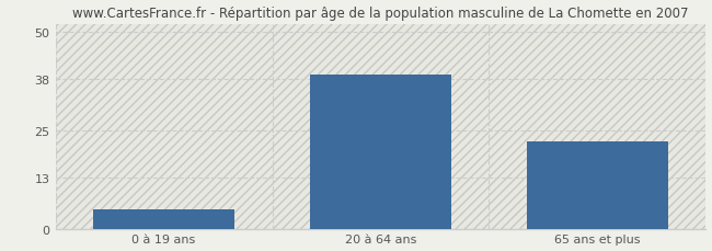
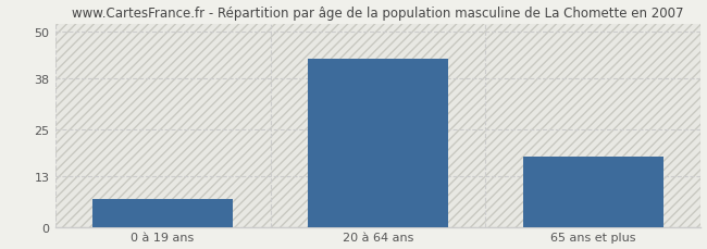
0 à 19 ans: 5 -> 7
20 à 64 ans: 39 -> 43
65 ans et plus: 22 -> 18
